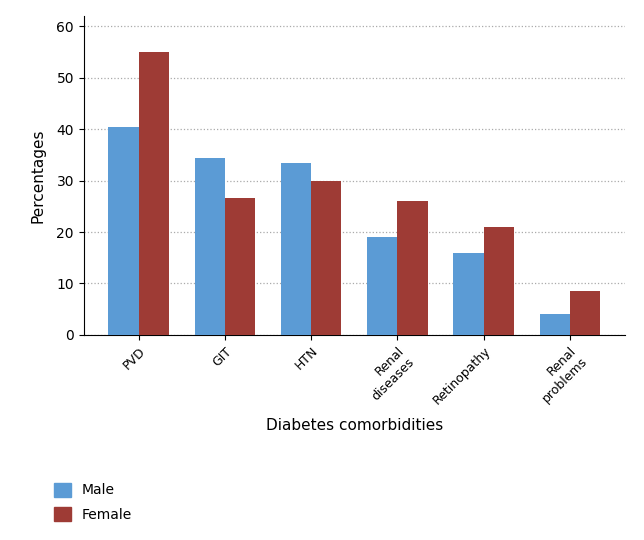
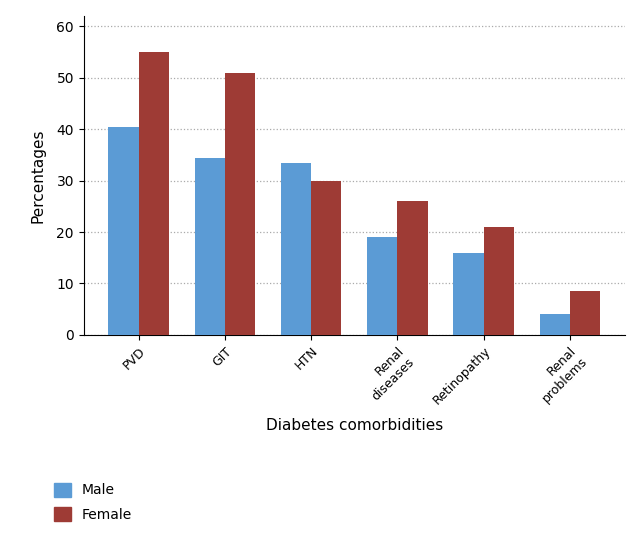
Female/GIT: 26.6 -> 51.0
